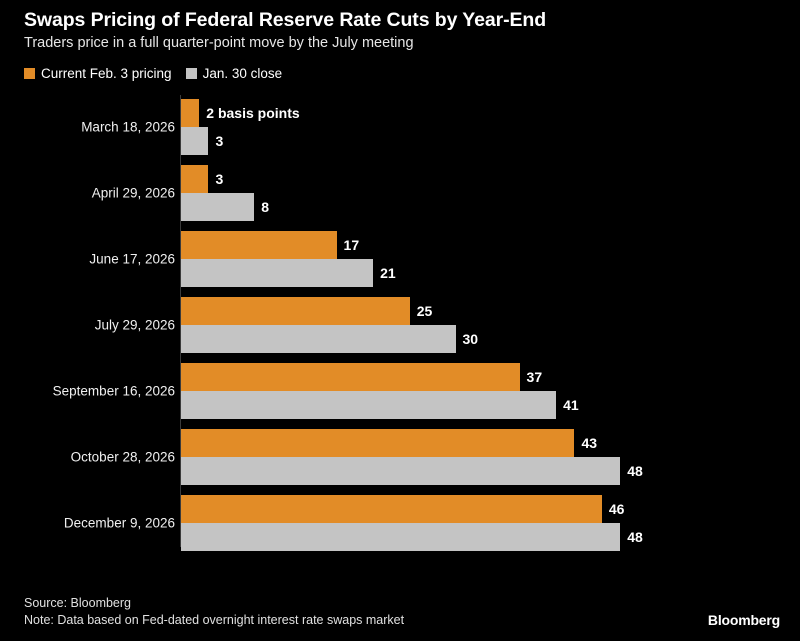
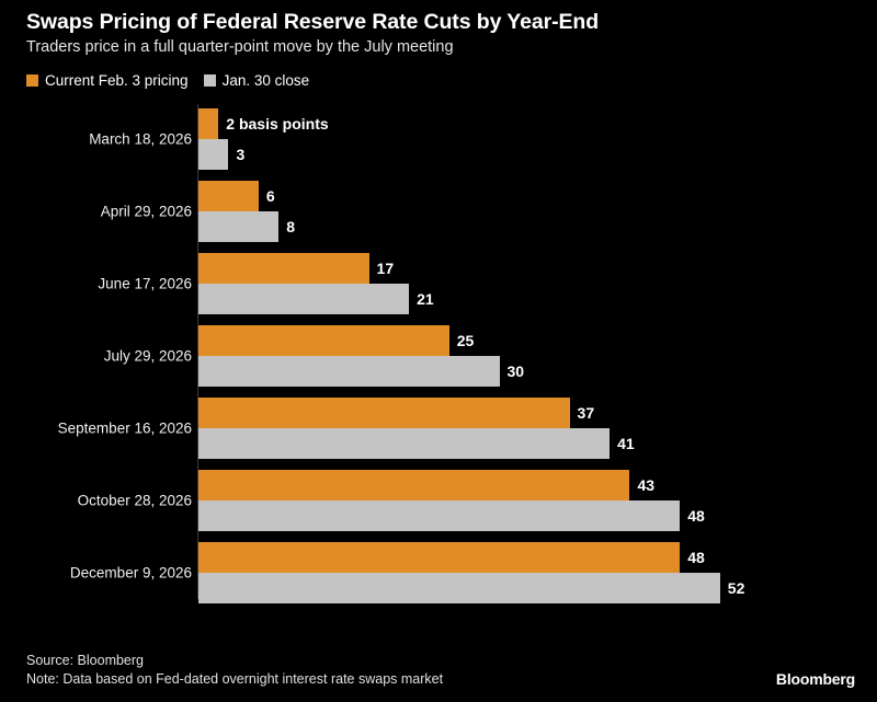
Current Feb. 3 pricing/April 29, 2026: 3 -> 6
Current Feb. 3 pricing/December 9, 2026: 46 -> 48
Jan. 30 close/December 9, 2026: 48 -> 52
